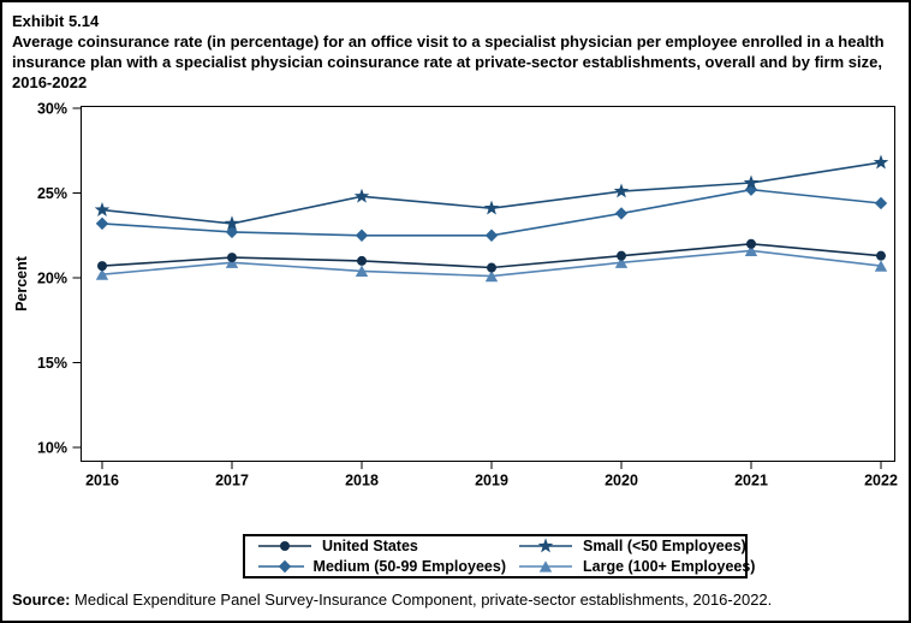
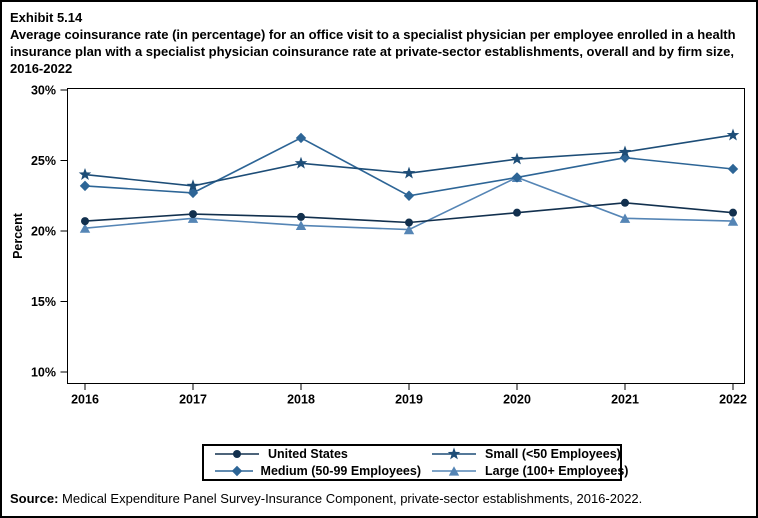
Medium (50-99 Employees)/2018: 22.5% -> 26.6%
Large (100+ Employees)/2020: 20.9% -> 23.8%
Large (100+ Employees)/2021: 21.6% -> 20.9%
